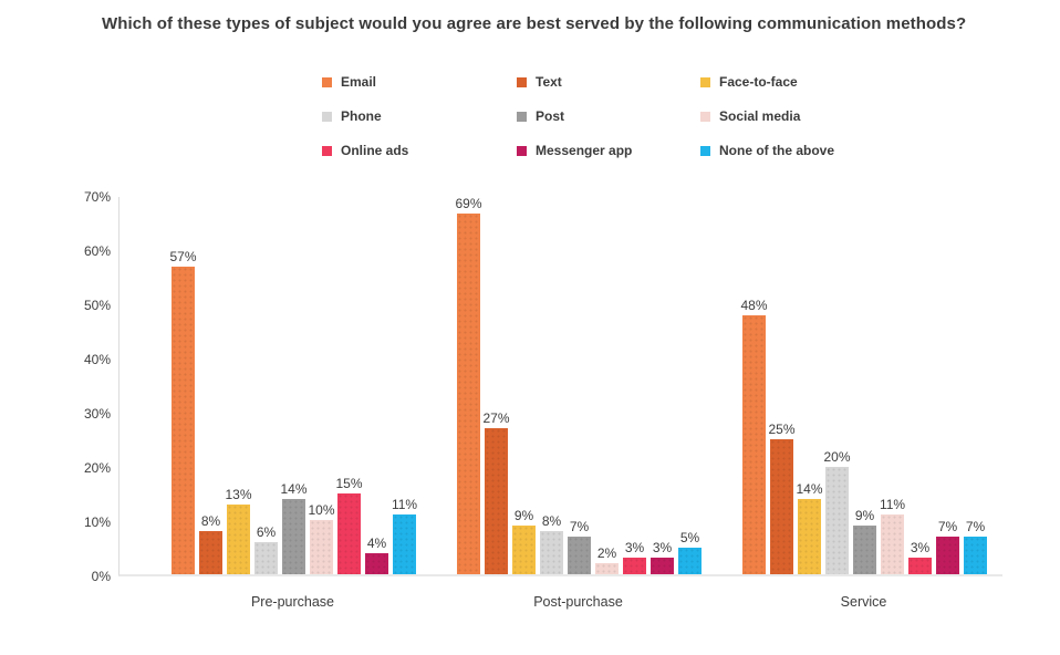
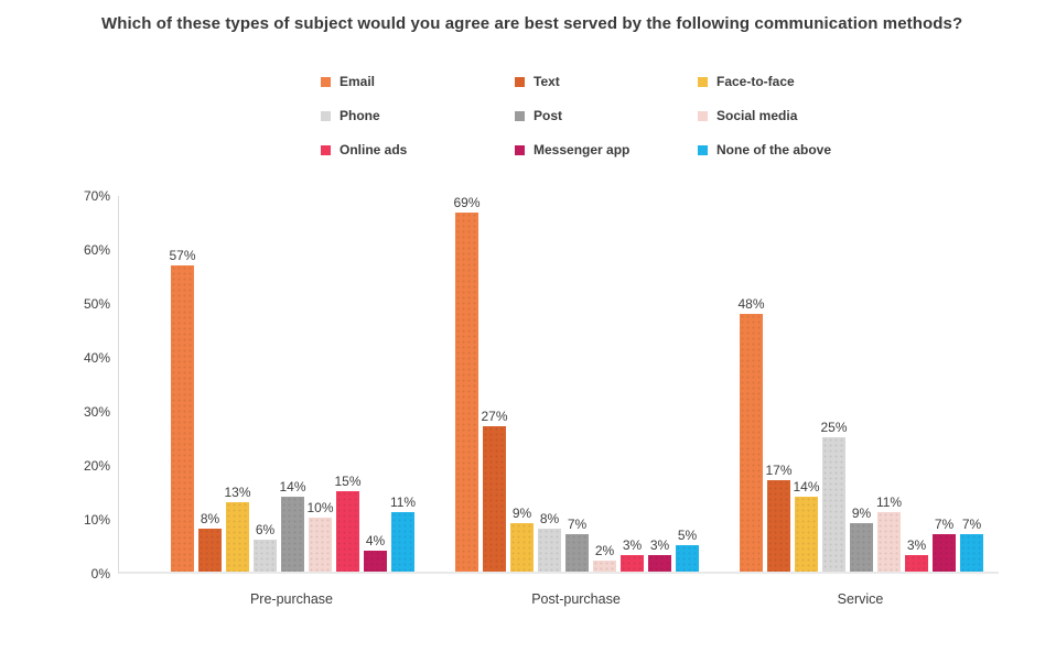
Text/Service: 25% -> 17%
Phone/Service: 20% -> 25%
